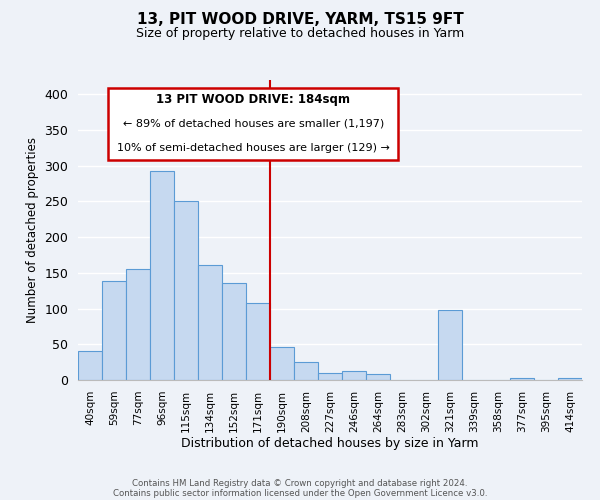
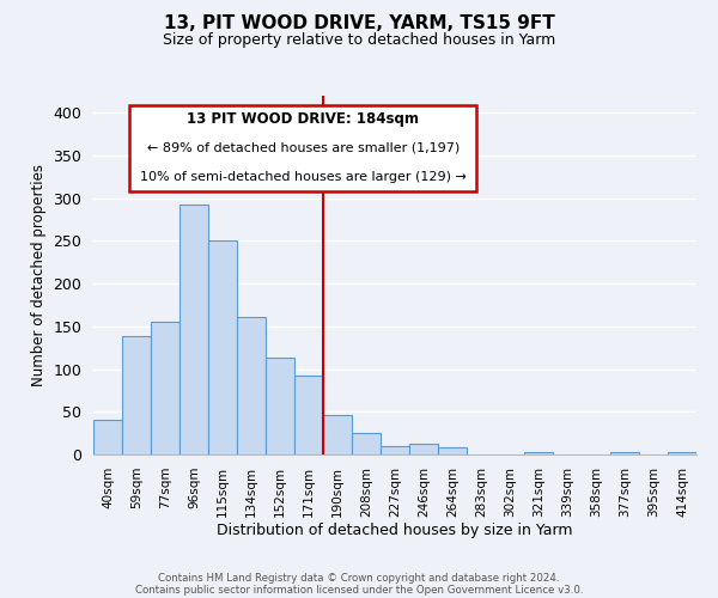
152sqm: 136 -> 113
171sqm: 108 -> 93
321sqm: 98 -> 3
